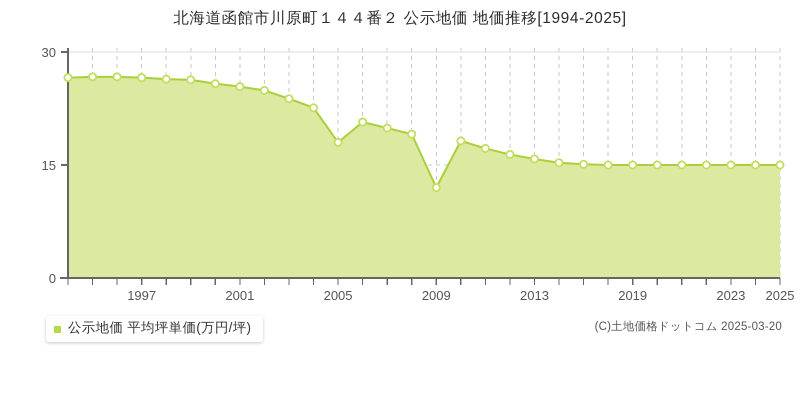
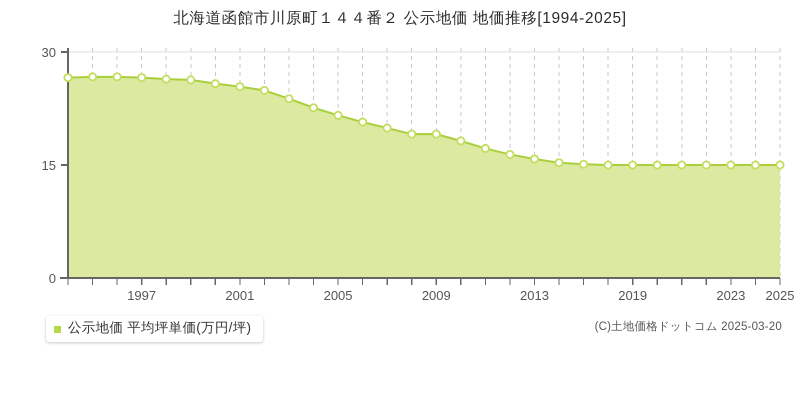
2005: 18 -> 22
2009: 12 -> 19
